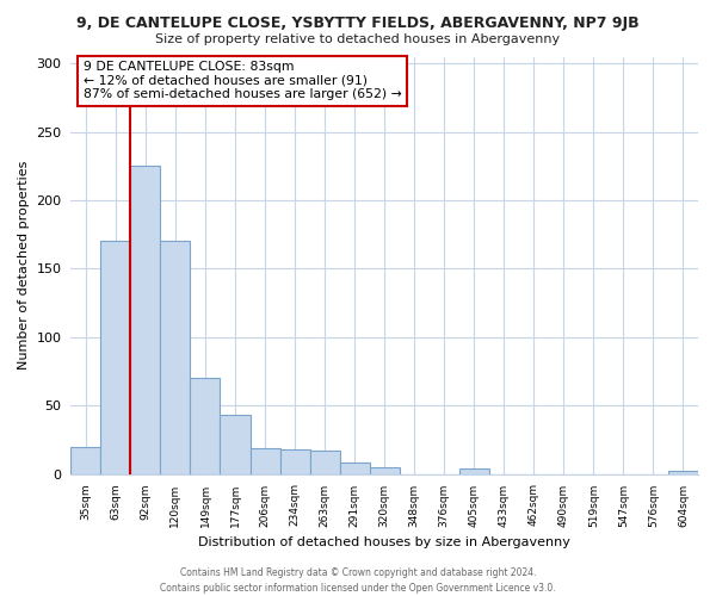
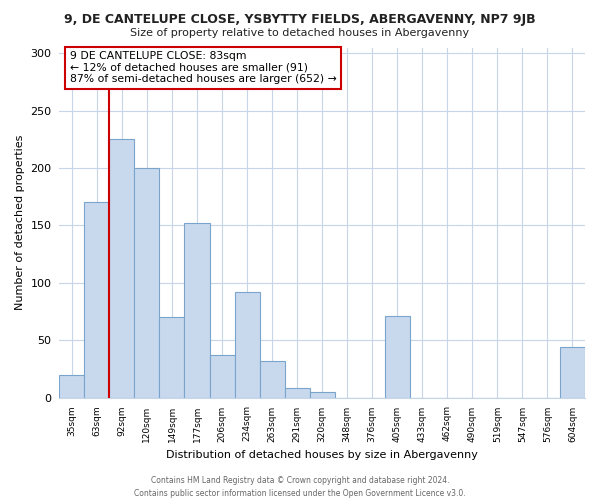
120sqm: 170 -> 200
177sqm: 43 -> 152
206sqm: 19 -> 37
234sqm: 18 -> 92
263sqm: 17 -> 32
405sqm: 4 -> 71
604sqm: 2 -> 44
